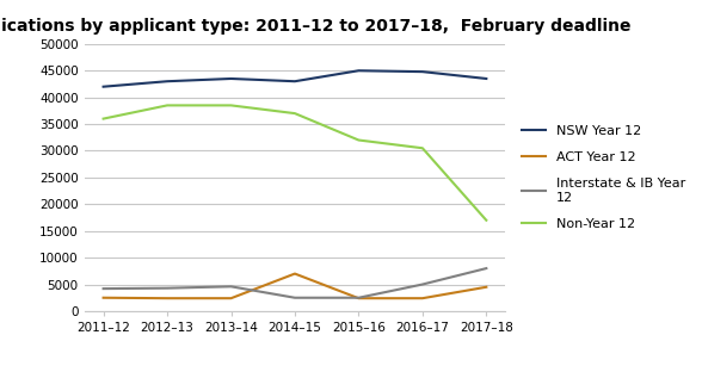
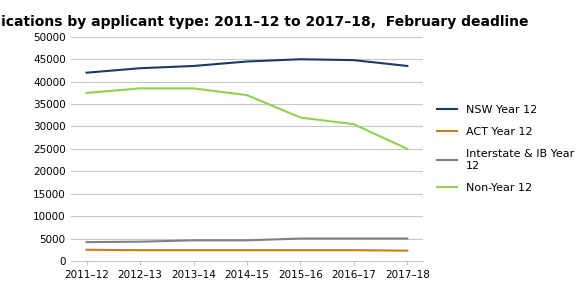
Non-Year 12/2011–12: 36000 -> 37500
NSW Year 12/2014–15: 43000 -> 44500
ACT Year 12/2014–15: 7000 -> 2400
Interstate & IB Year 12/2014–15: 2500 -> 4600
Interstate & IB Year 12/2015–16: 2500 -> 5000
ACT Year 12/2017–18: 4500 -> 2300
Interstate & IB Year 12/2017–18: 8000 -> 5000
Non-Year 12/2017–18: 17000 -> 25000
